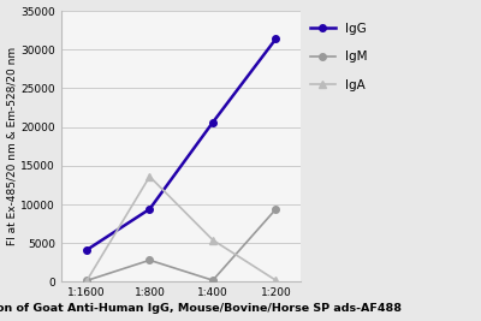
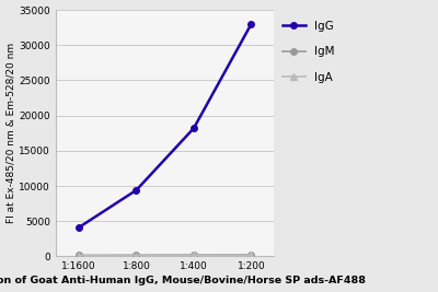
IgM/1:800: 2800 -> 200
IgA/1:800: 13600 -> 100
IgG/1:400: 20600 -> 18200
IgA/1:400: 5400 -> 200
IgG/1:200: 31400 -> 33000
IgM/1:200: 9400 -> 200
